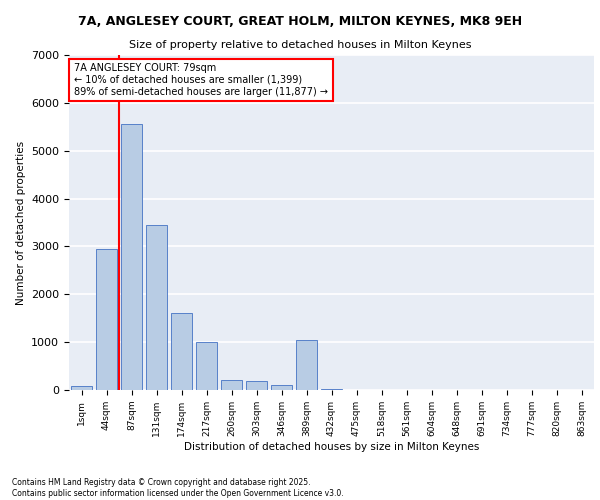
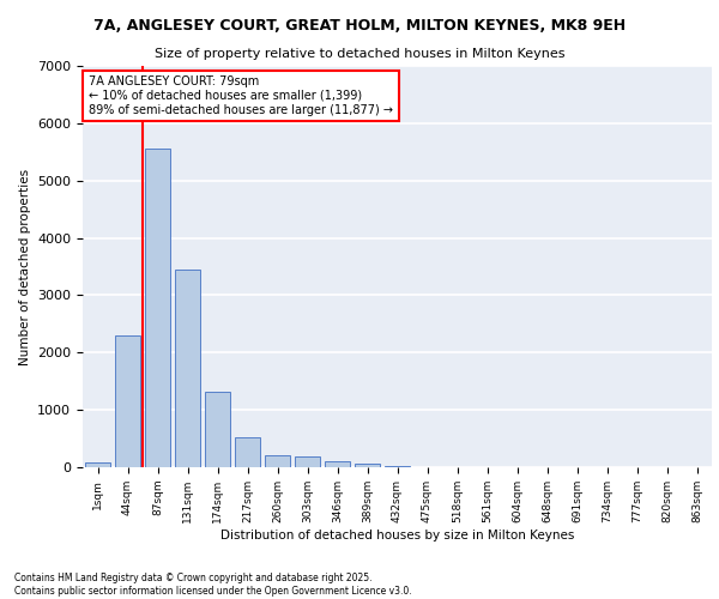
44sqm: 2950 -> 2300
174sqm: 1600 -> 1320
217sqm: 1000 -> 520
389sqm: 1050 -> 60
